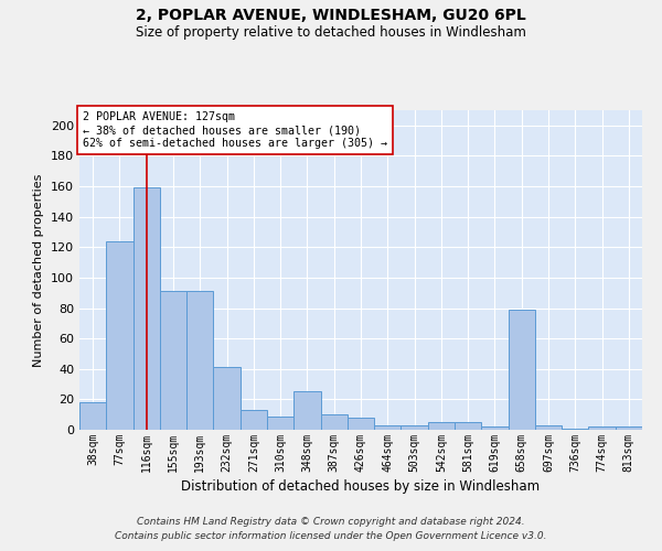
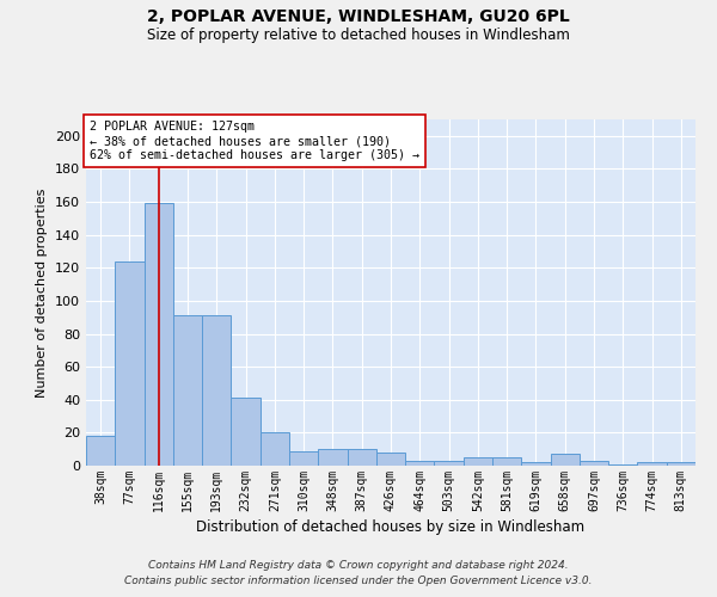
271sqm: 13 -> 20
348sqm: 25 -> 10
658sqm: 79 -> 7
